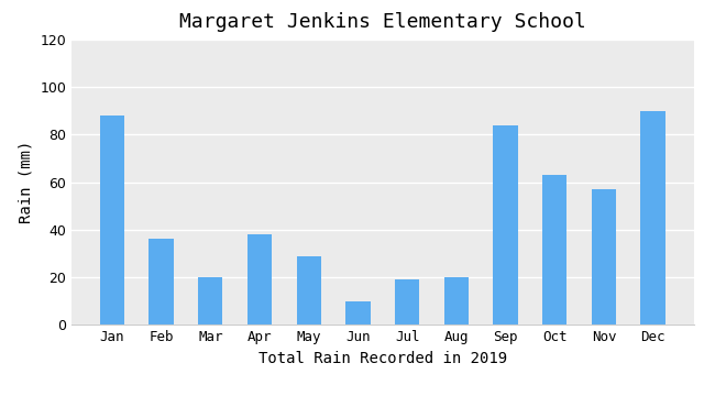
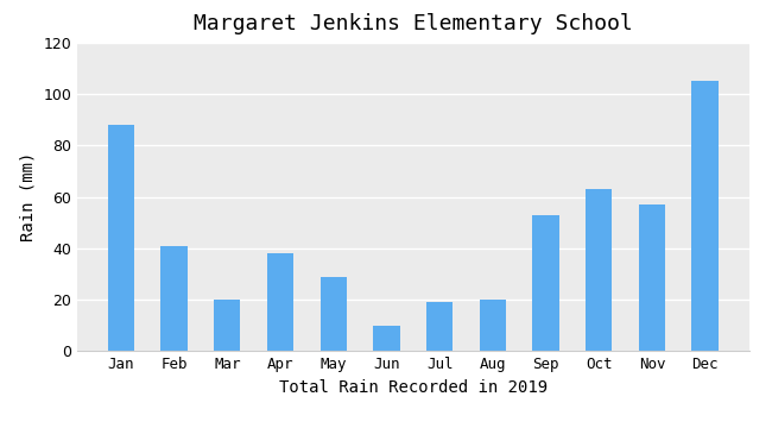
Feb: 36 -> 41
Sep: 84 -> 53
Dec: 90 -> 105
